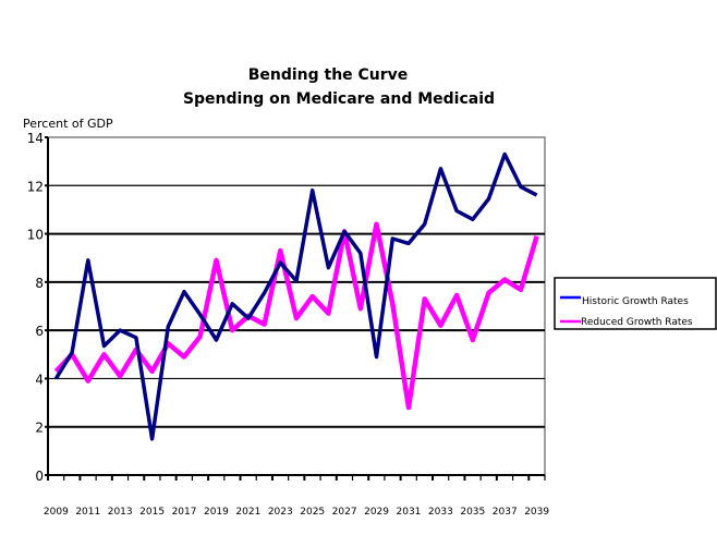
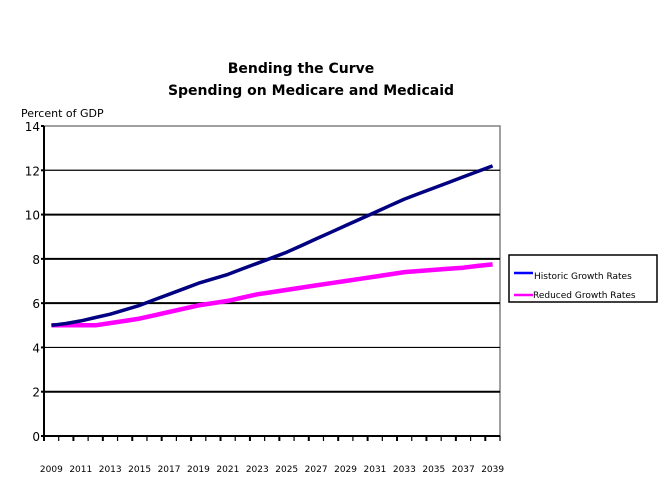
Historic Growth Rates/2009: 4.0 -> 5.0
Reduced Growth Rates/2009: 4.3 -> 5.0
Historic Growth Rates/2011: 8.9 -> 5.2
Reduced Growth Rates/2011: 3.9 -> 5.0
Historic Growth Rates/2013: 6.0 -> 5.5
Reduced Growth Rates/2013: 4.1 -> 5.1
Historic Growth Rates/2015: 1.5 -> 5.9
Reduced Growth Rates/2015: 4.3 -> 5.3
Historic Growth Rates/2017: 7.6 -> 6.4
Reduced Growth Rates/2017: 4.9 -> 5.6
Historic Growth Rates/2019: 5.6 -> 6.9
Reduced Growth Rates/2019: 8.9 -> 5.9
Historic Growth Rates/2021: 6.5 -> 7.3
Reduced Growth Rates/2021: 6.6 -> 6.1
Historic Growth Rates/2023: 8.8 -> 7.8
Reduced Growth Rates/2023: 9.3 -> 6.4
Historic Growth Rates/2025: 11.8 -> 8.3
Reduced Growth Rates/2025: 7.4 -> 6.6
Historic Growth Rates/2027: 10.1 -> 8.9
Reduced Growth Rates/2027: 10.1 -> 6.8
Historic Growth Rates/2029: 4.9 -> 9.5
Reduced Growth Rates/2029: 10.4 -> 7.0
Historic Growth Rates/2031: 9.6 -> 10.1
Reduced Growth Rates/2031: 2.8 -> 7.2
Historic Growth Rates/2033: 12.7 -> 10.7
Reduced Growth Rates/2033: 6.2 -> 7.4
Historic Growth Rates/2035: 10.6 -> 11.2
Reduced Growth Rates/2035: 5.6 -> 7.5
Historic Growth Rates/2037: 13.3 -> 11.7
Reduced Growth Rates/2037: 8.1 -> 7.6
Historic Growth Rates/2039: 11.6 -> 12.2
Reduced Growth Rates/2039: 9.9 -> 7.8
